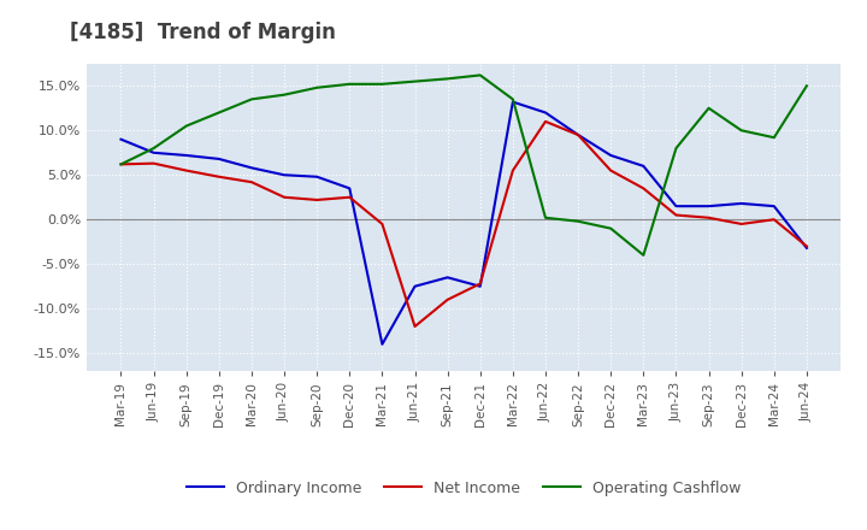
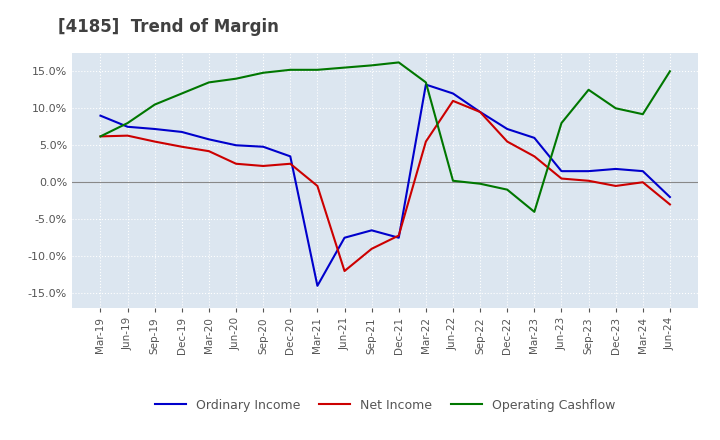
Ordinary Income/Jun-24: -3.2% -> -2.0%
